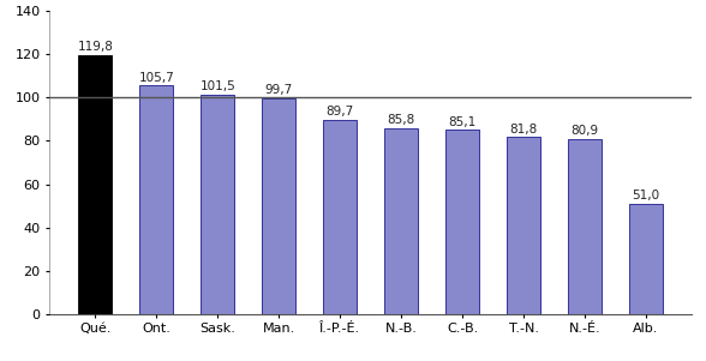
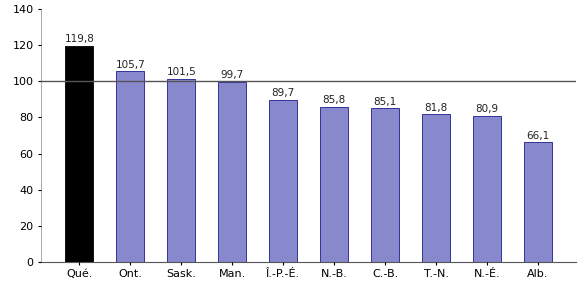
Alb.: 51,0 -> 66,1
